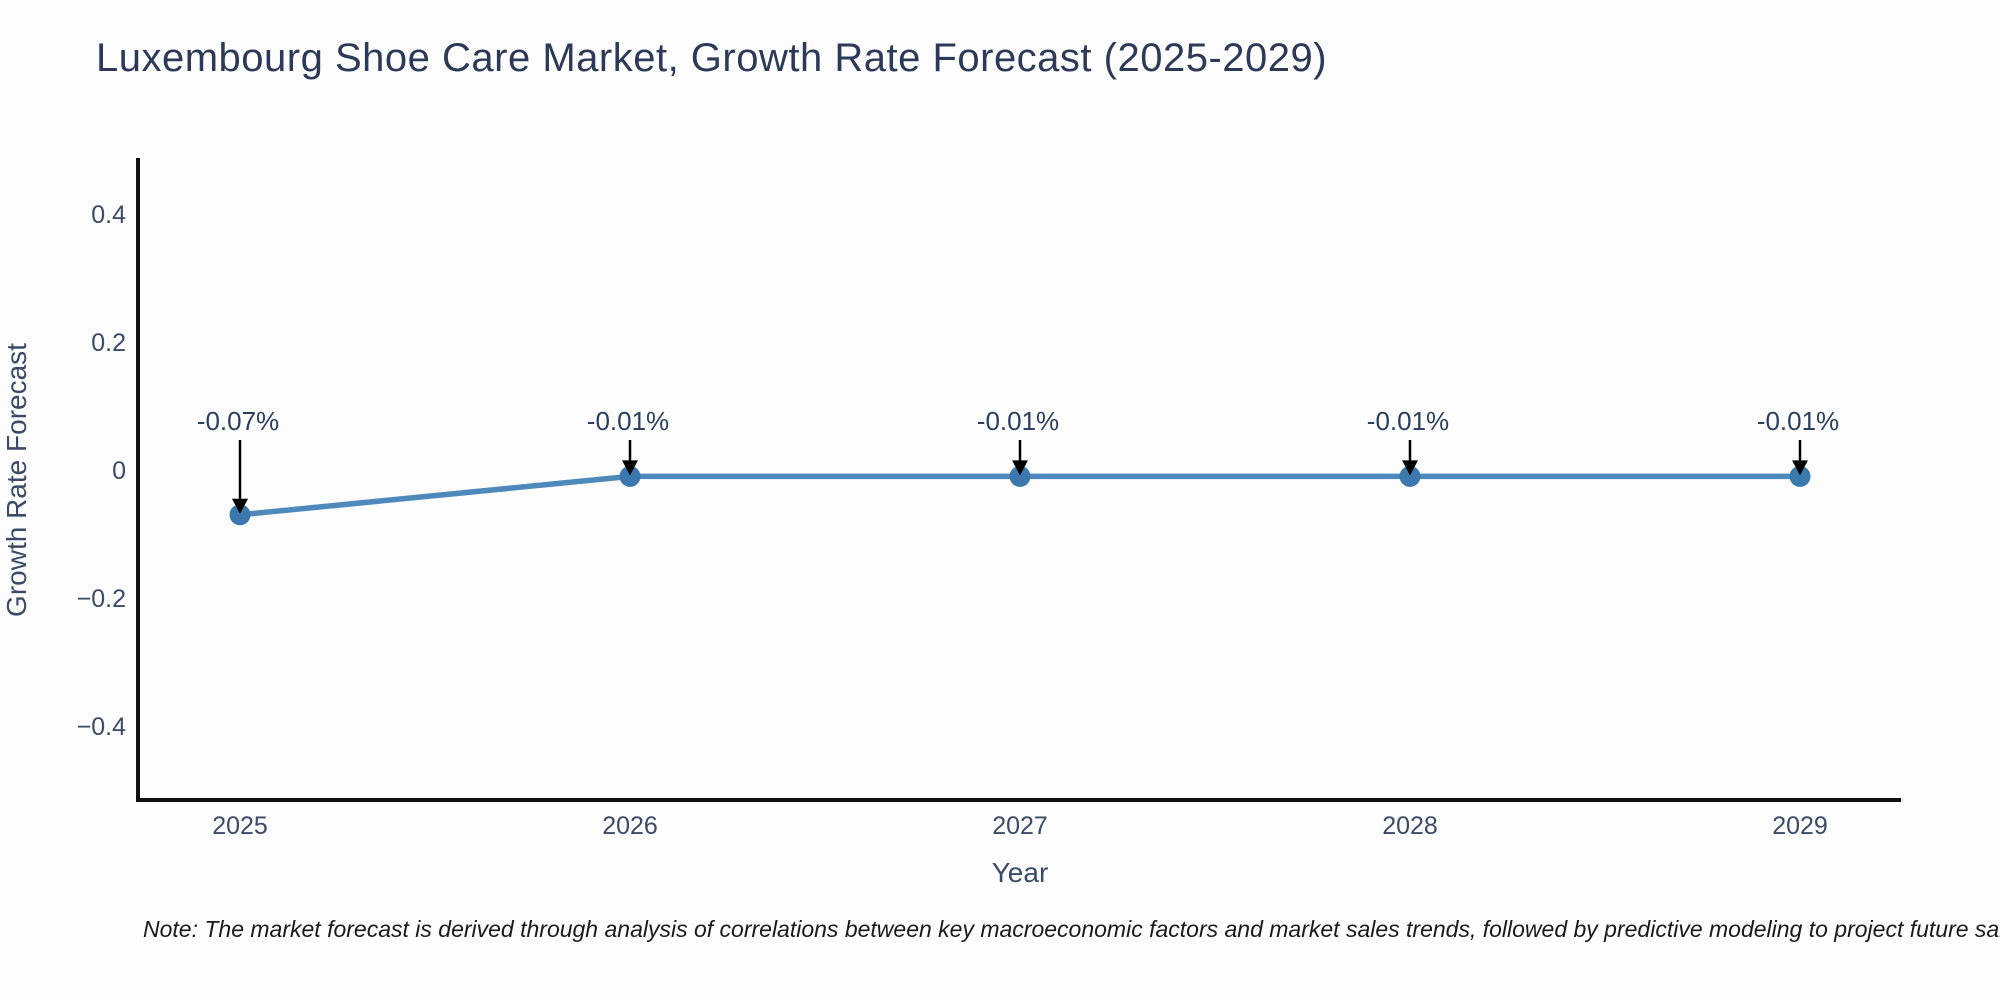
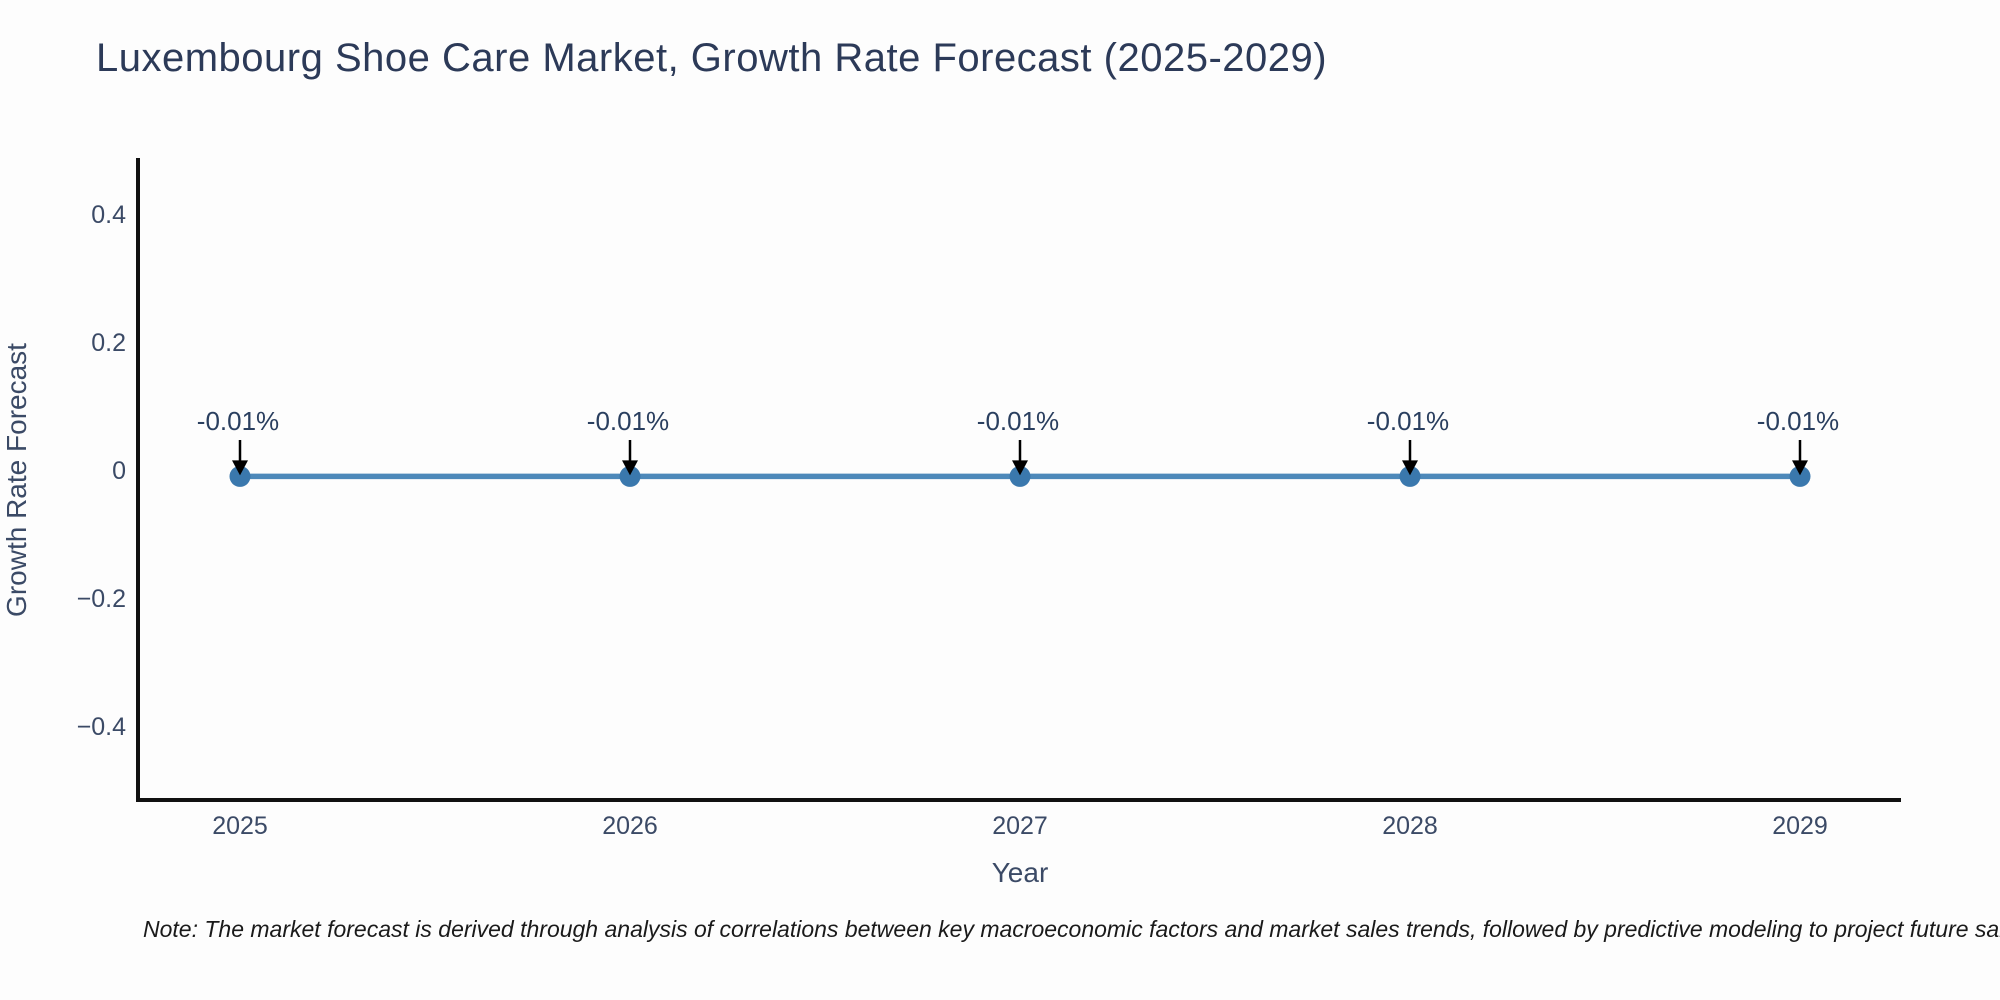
2025: -0.07% -> -0.01%
